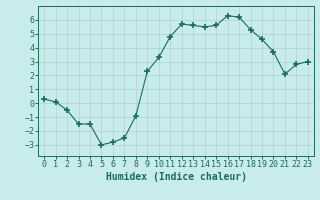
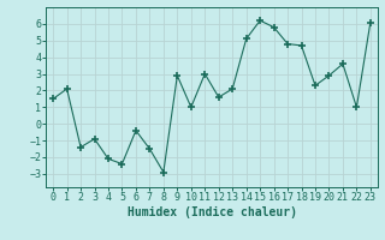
0: 0.3 -> 1.5
1: 0.1 -> 2.1
2: -0.5 -> -1.4
3: -1.5 -> -0.9
4: -1.5 -> -2.1
5: -3.0 -> -2.4
6: -2.8 -> -0.4
7: -2.5 -> -1.5
8: -0.9 -> -2.9
9: 2.3 -> 2.9
10: 3.3 -> 1.0
11: 4.8 -> 3.0
12: 5.7 -> 1.6
13: 5.6 -> 2.1
14: 5.5 -> 5.1
15: 5.6 -> 6.2
16: 6.3 -> 5.8
17: 6.2 -> 4.8
18: 5.3 -> 4.7
19: 4.6 -> 2.3
20: 3.7 -> 2.9
21: 2.1 -> 3.6
22: 2.8 -> 1.0
23: 3.0 -> 6.1
